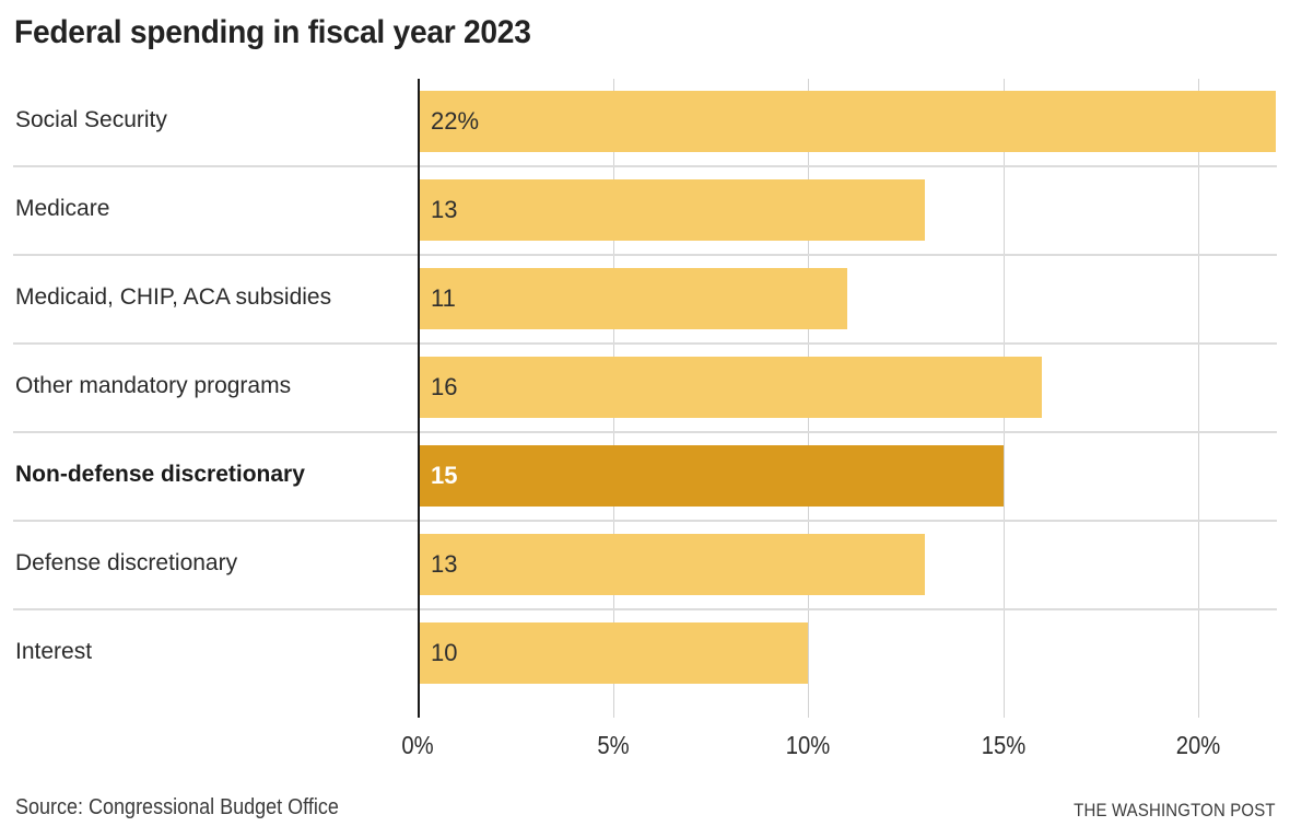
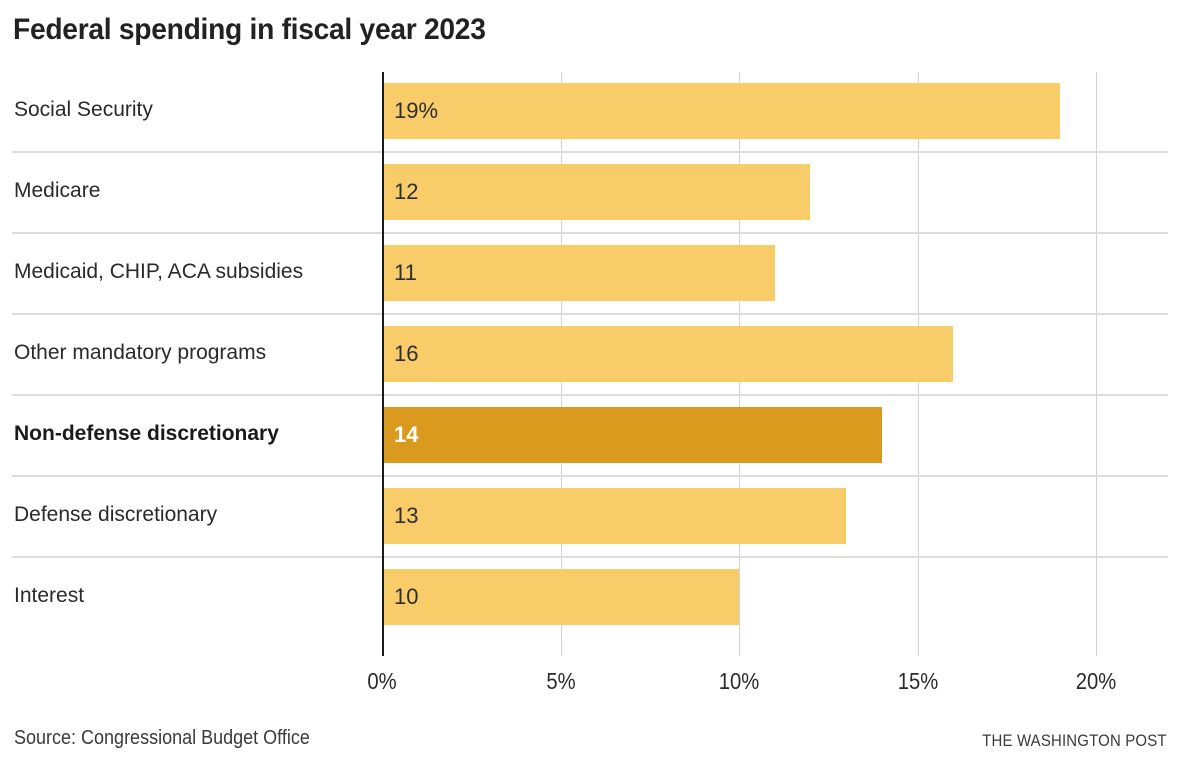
Social Security: 22% -> 19%
Medicare: 13 -> 12
Non-defense discretionary: 15 -> 14
